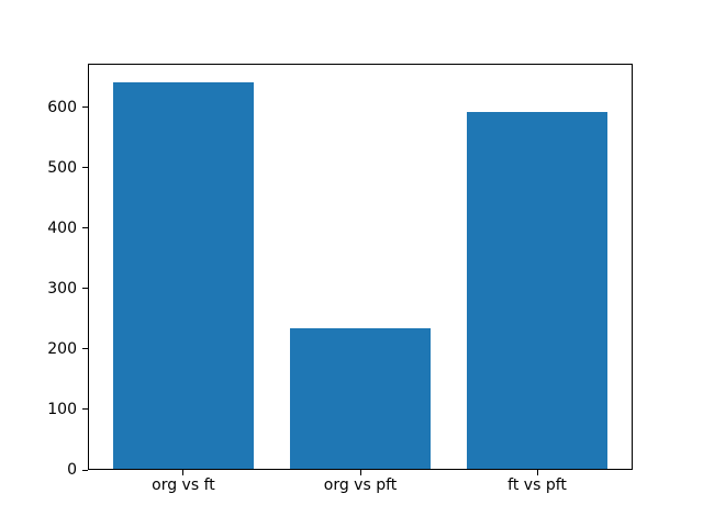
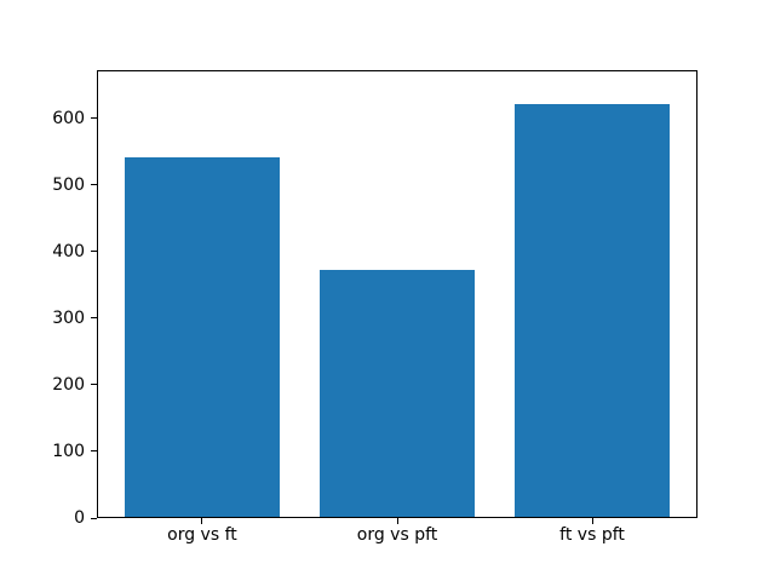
org vs ft: 640 -> 540
org vs pft: 230 -> 370
ft vs pft: 590 -> 620
